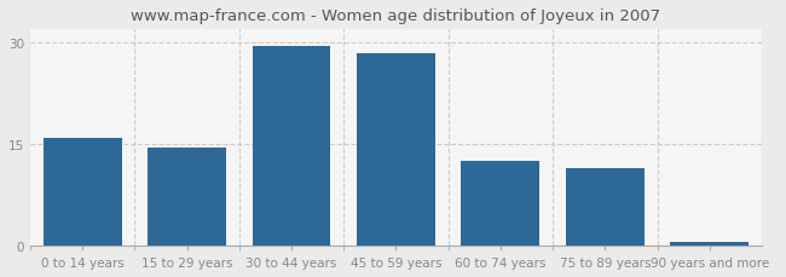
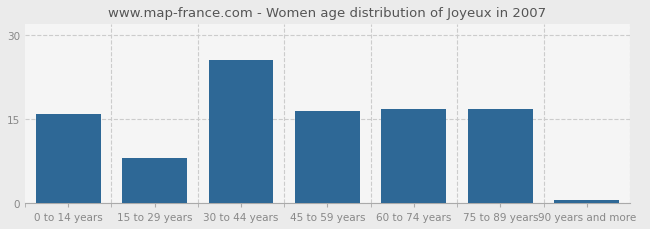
15 to 29 years: 14.5 -> 8.0
30 to 44 years: 29.5 -> 25.6
45 to 59 years: 28.5 -> 16.4
60 to 74 years: 12.5 -> 16.8
75 to 89 years: 11.5 -> 16.8
